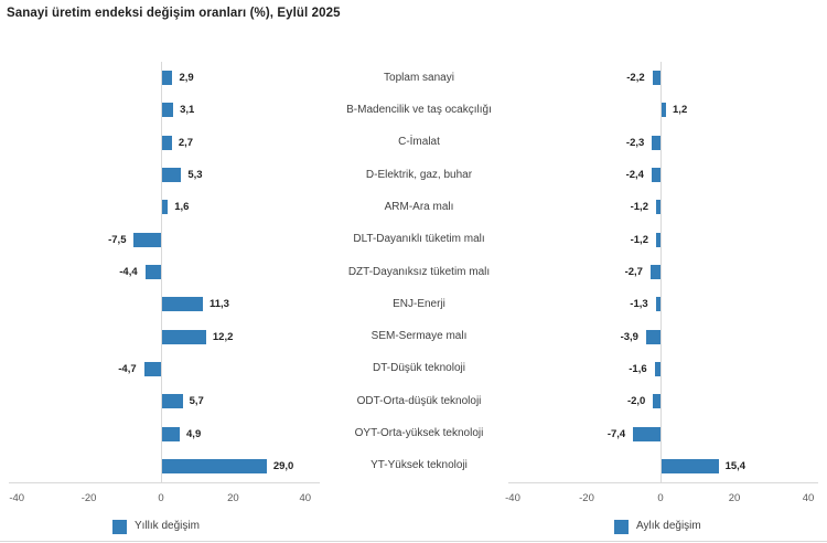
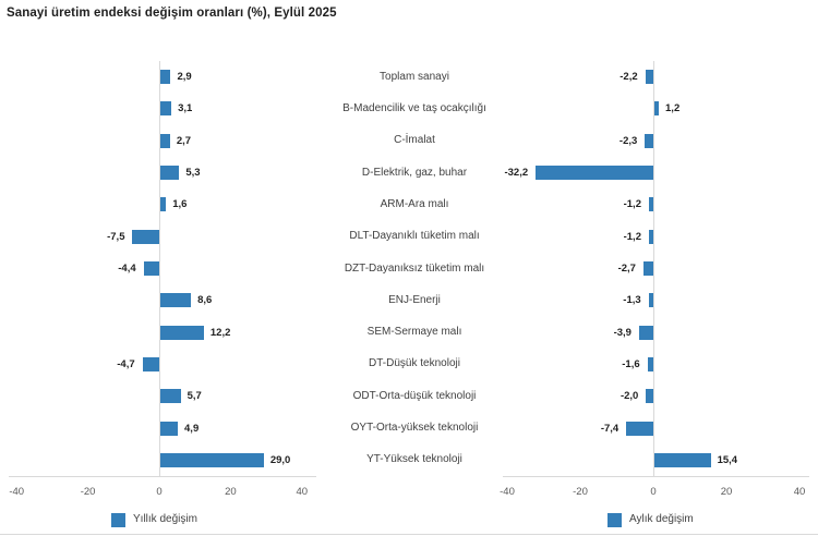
Aylık değişim/D-Elektrik, gaz, buhar: -2,4 -> -32,2
Yıllık değişim/ENJ-Enerji: 11,3 -> 8,6
